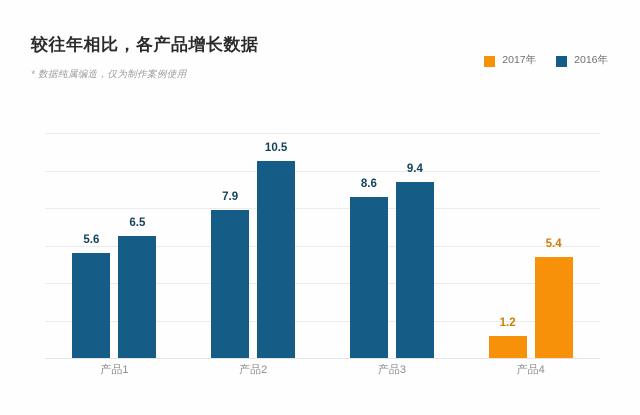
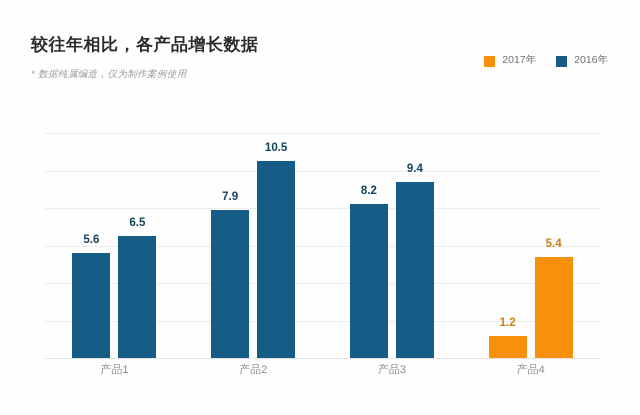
2017年/产品3: 8.6 -> 8.2
